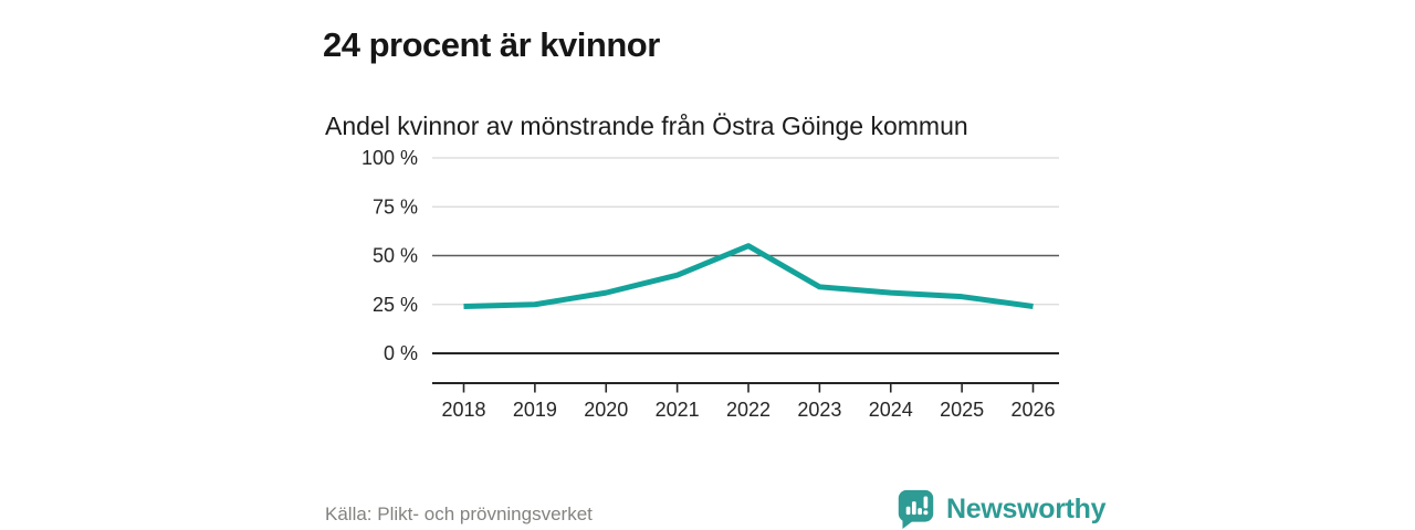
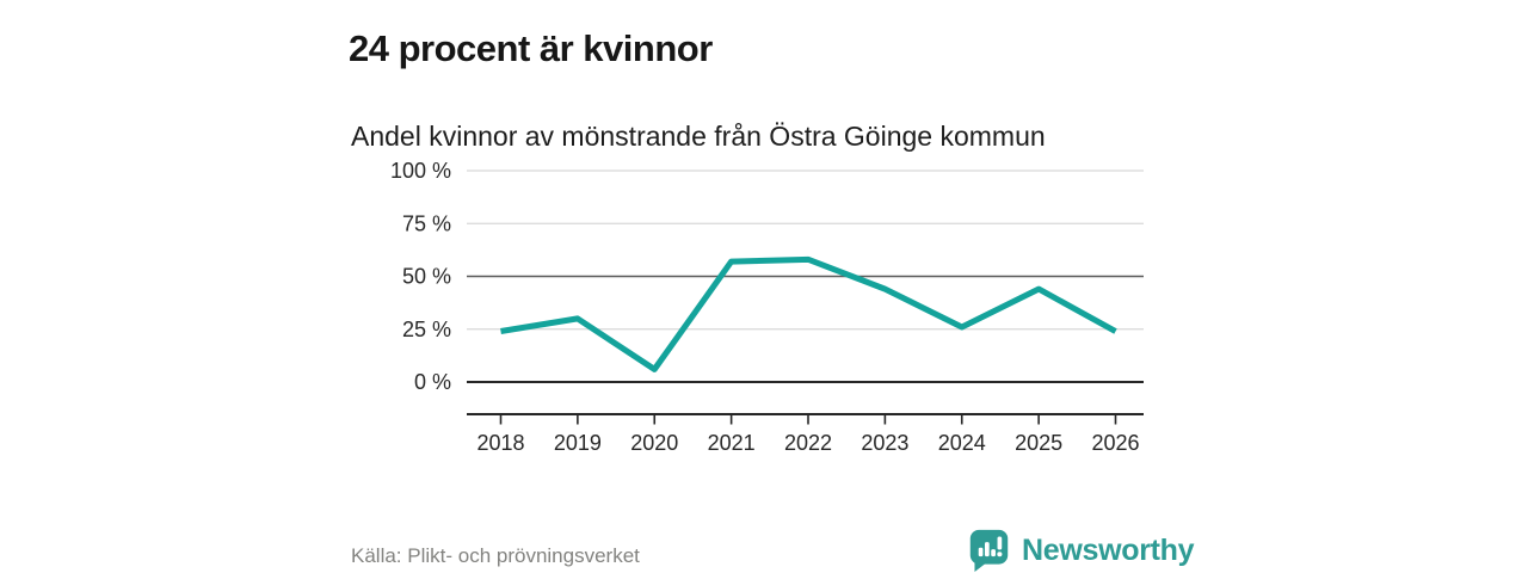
2019: 25% -> 30%
2020: 31% -> 6%
2021: 40% -> 57%
2022: 55% -> 58%
2023: 34% -> 44%
2024: 31% -> 26%
2025: 29% -> 44%
